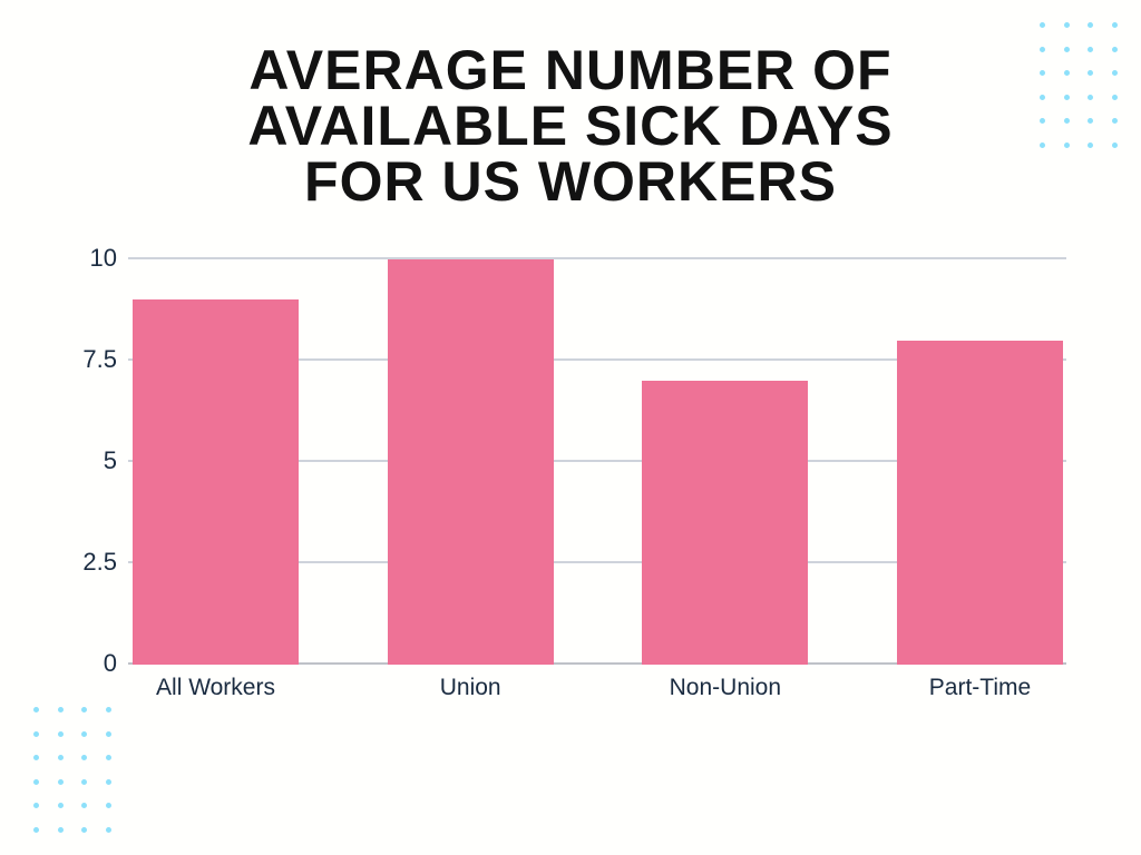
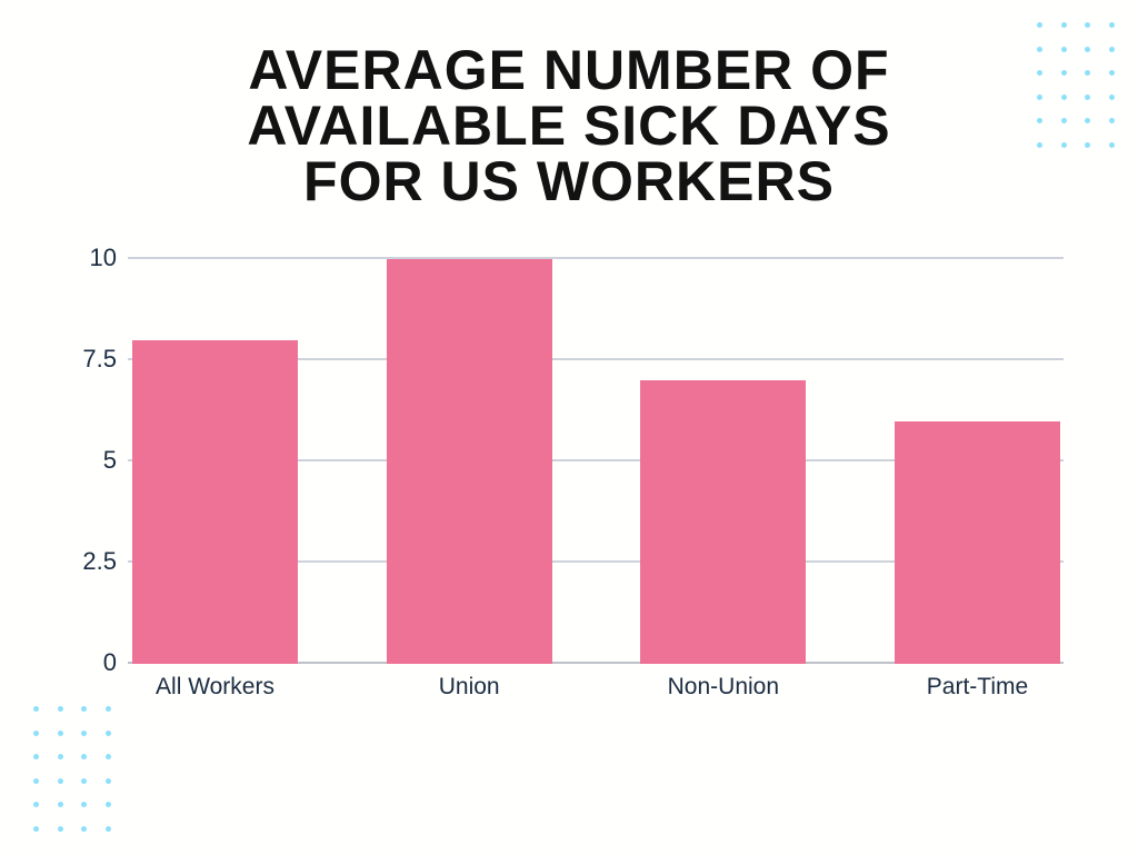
All Workers: 9 -> 8
Part-Time: 8 -> 6
